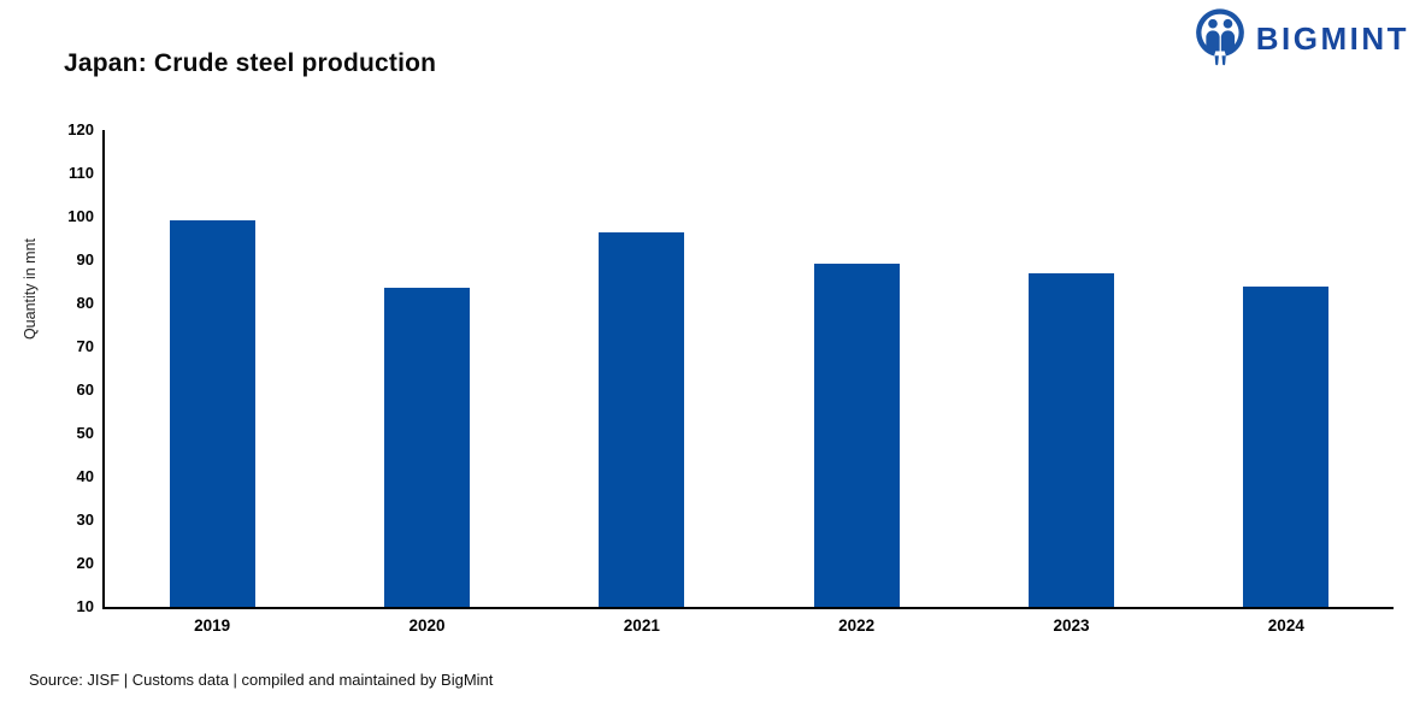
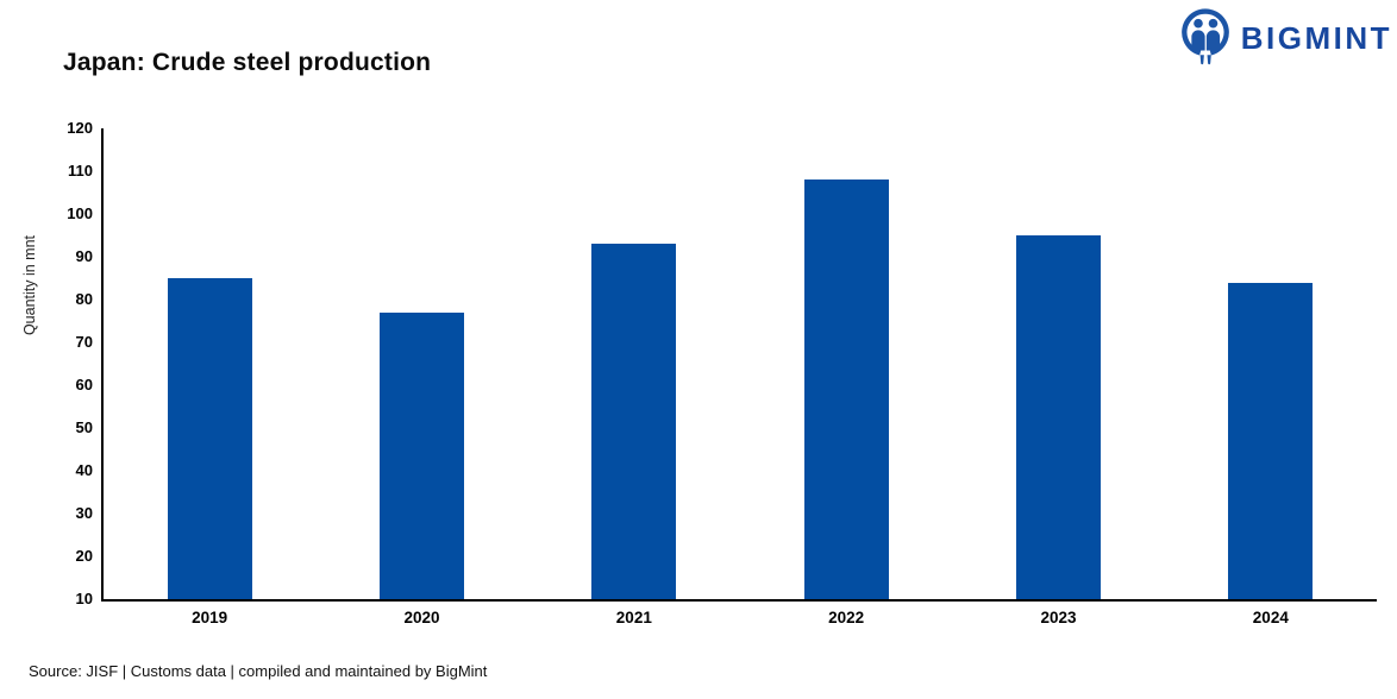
2019: 99 -> 85
2020: 84 -> 77
2021: 96 -> 93
2022: 89 -> 108
2023: 87 -> 95
